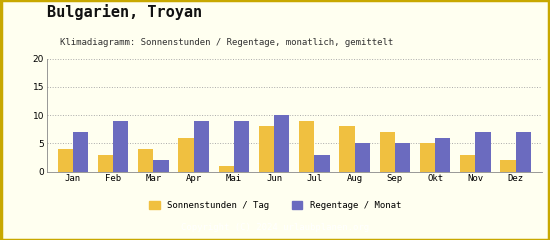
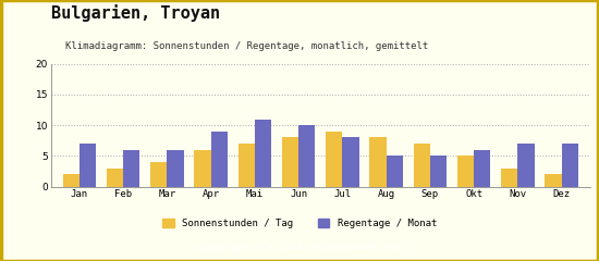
Sonnenstunden / Tag/Jan: 4 -> 2
Regentage / Monat/Feb: 9 -> 6
Regentage / Monat/Mar: 2 -> 6
Sonnenstunden / Tag/Mai: 1 -> 7
Regentage / Monat/Mai: 9 -> 11
Regentage / Monat/Jul: 3 -> 8
